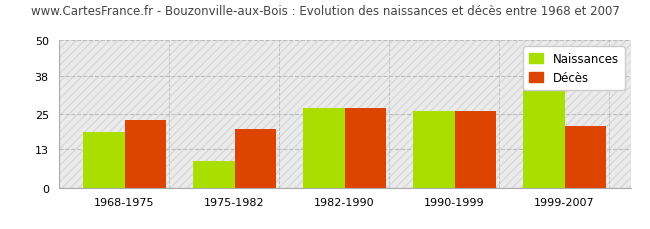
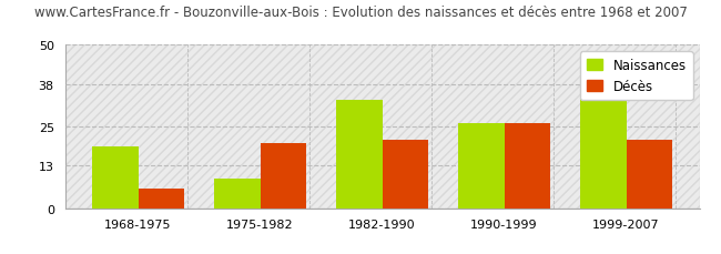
Décès/1968-1975: 23 -> 6
Naissances/1982-1990: 27 -> 33
Décès/1982-1990: 27 -> 21
